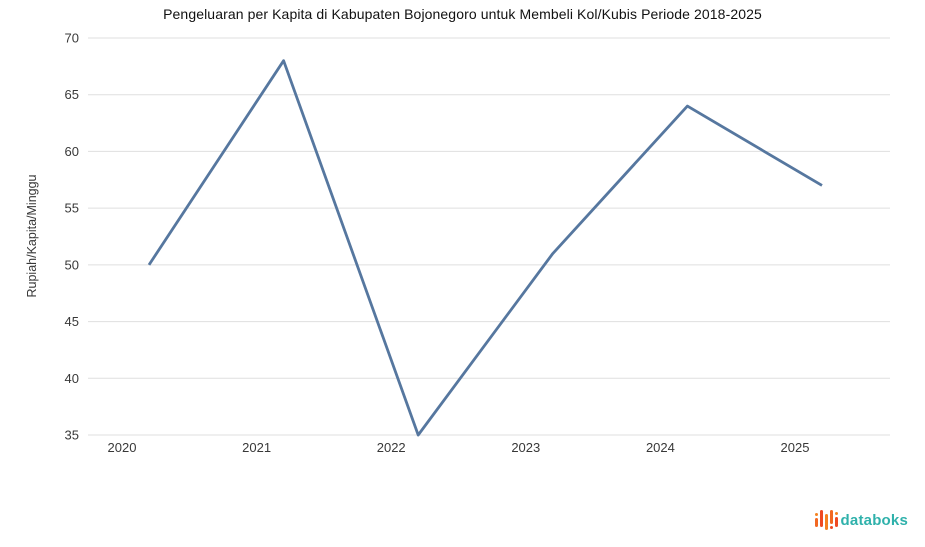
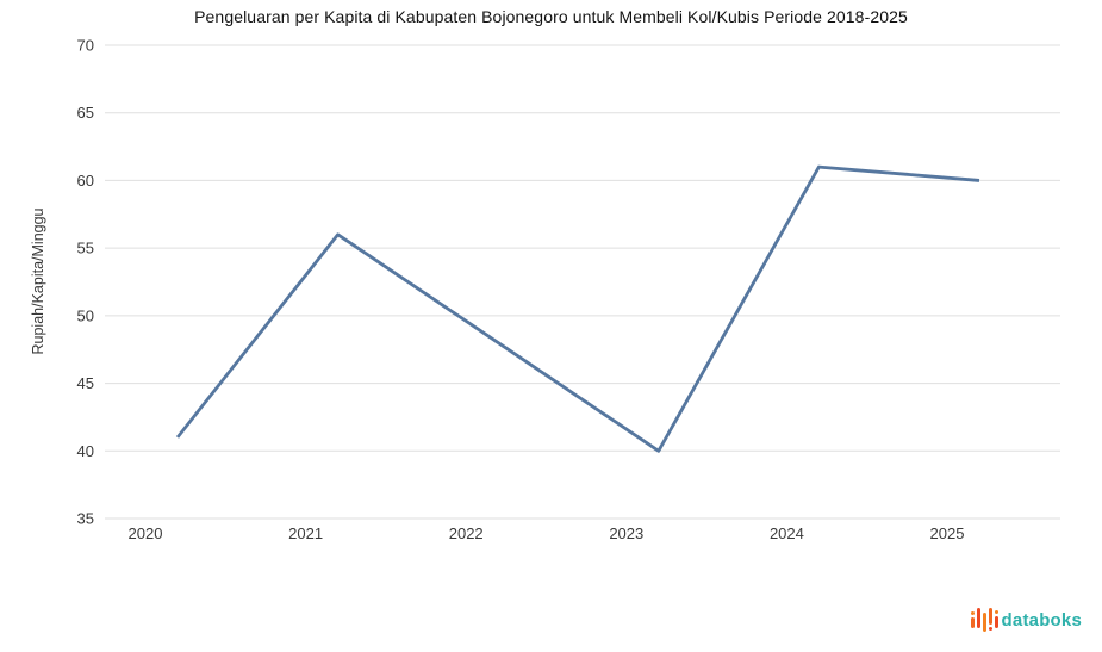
2020: 50 -> 41
2021: 68 -> 56
2022: 35 -> 48
2023: 51 -> 40
2024: 64 -> 61
2025: 57 -> 60
